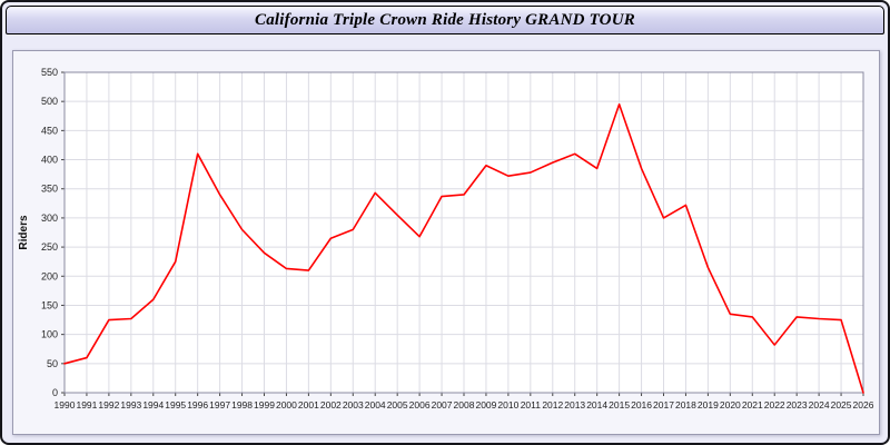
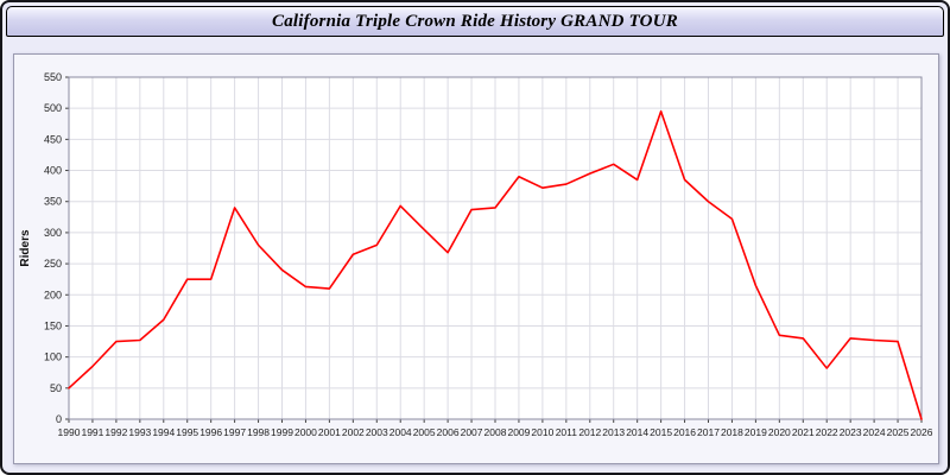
1991: 60 -> 80
1996: 410 -> 220
2017: 300 -> 350
